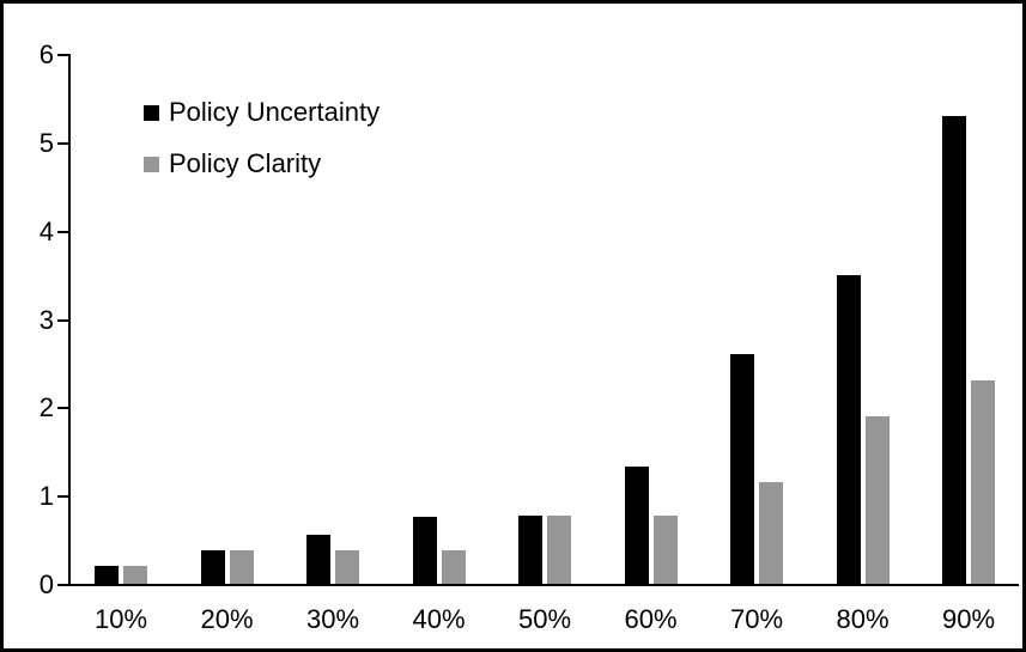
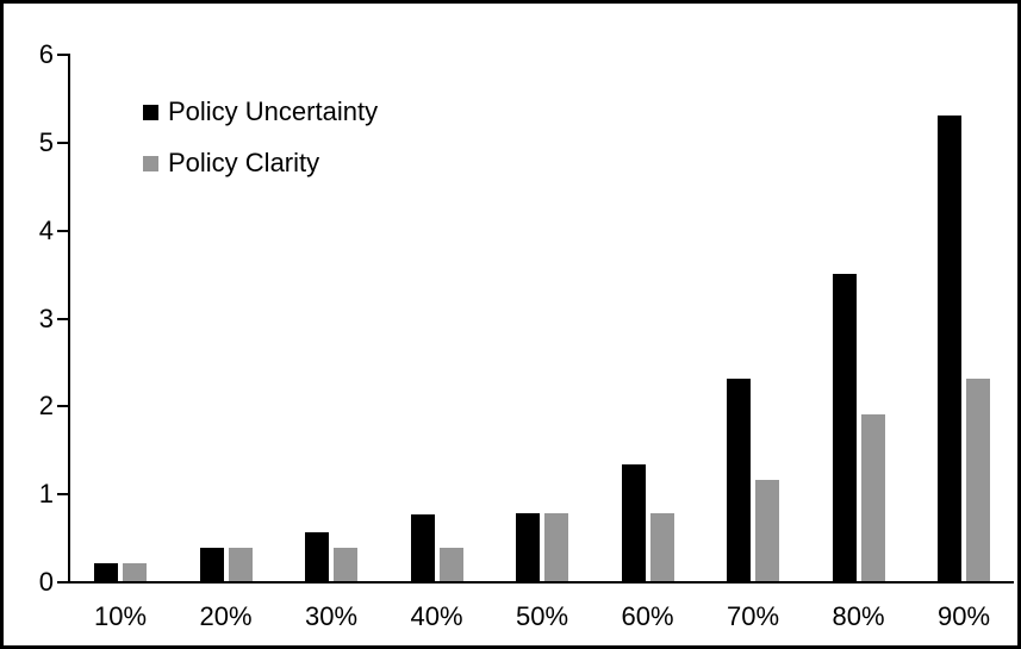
Policy Uncertainty/70%: 2.6 -> 2.3
